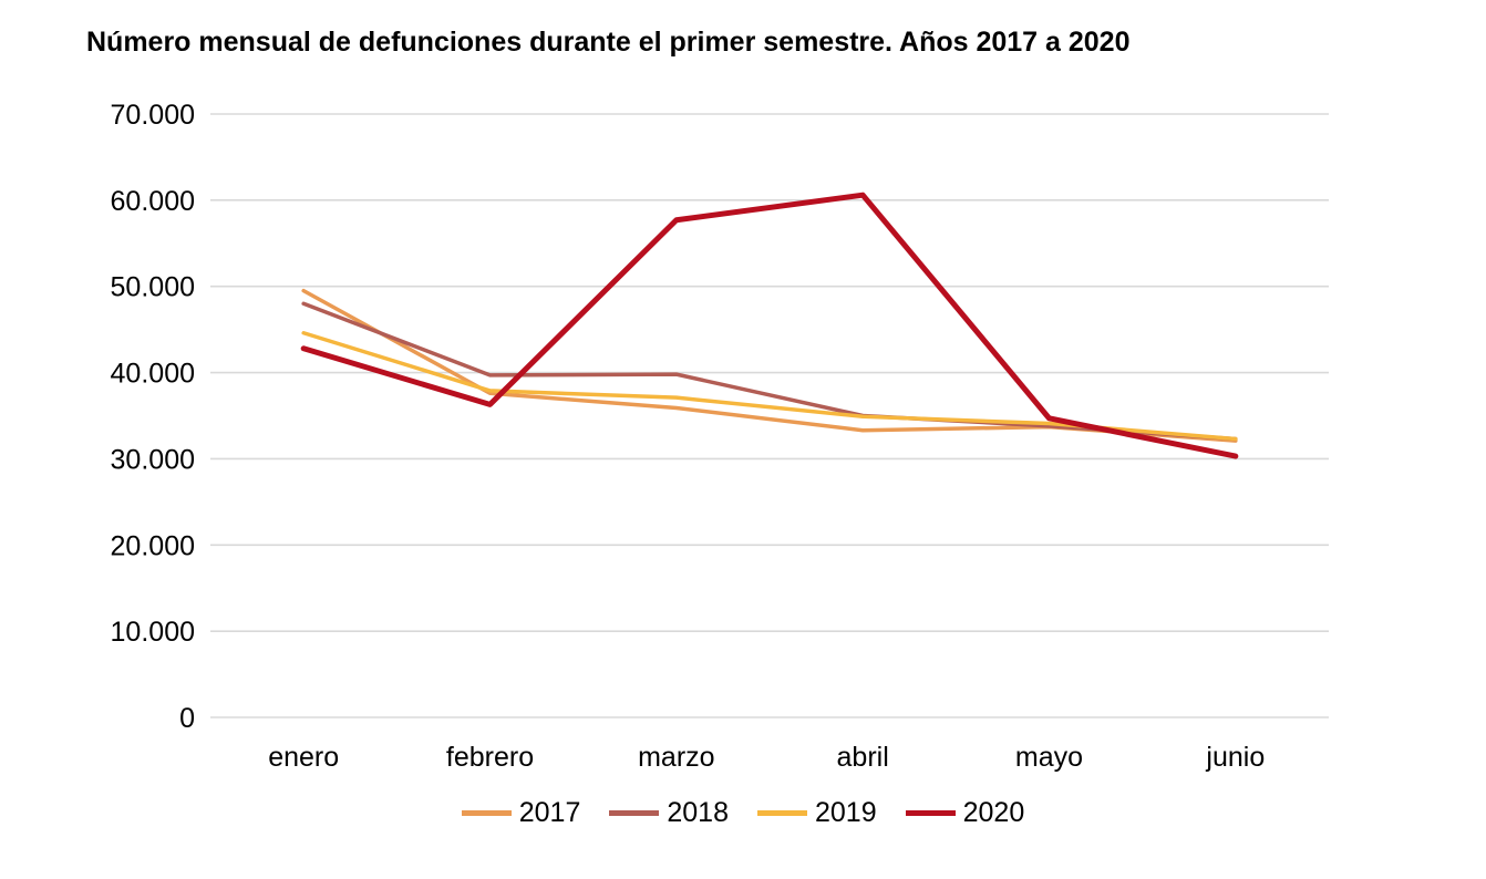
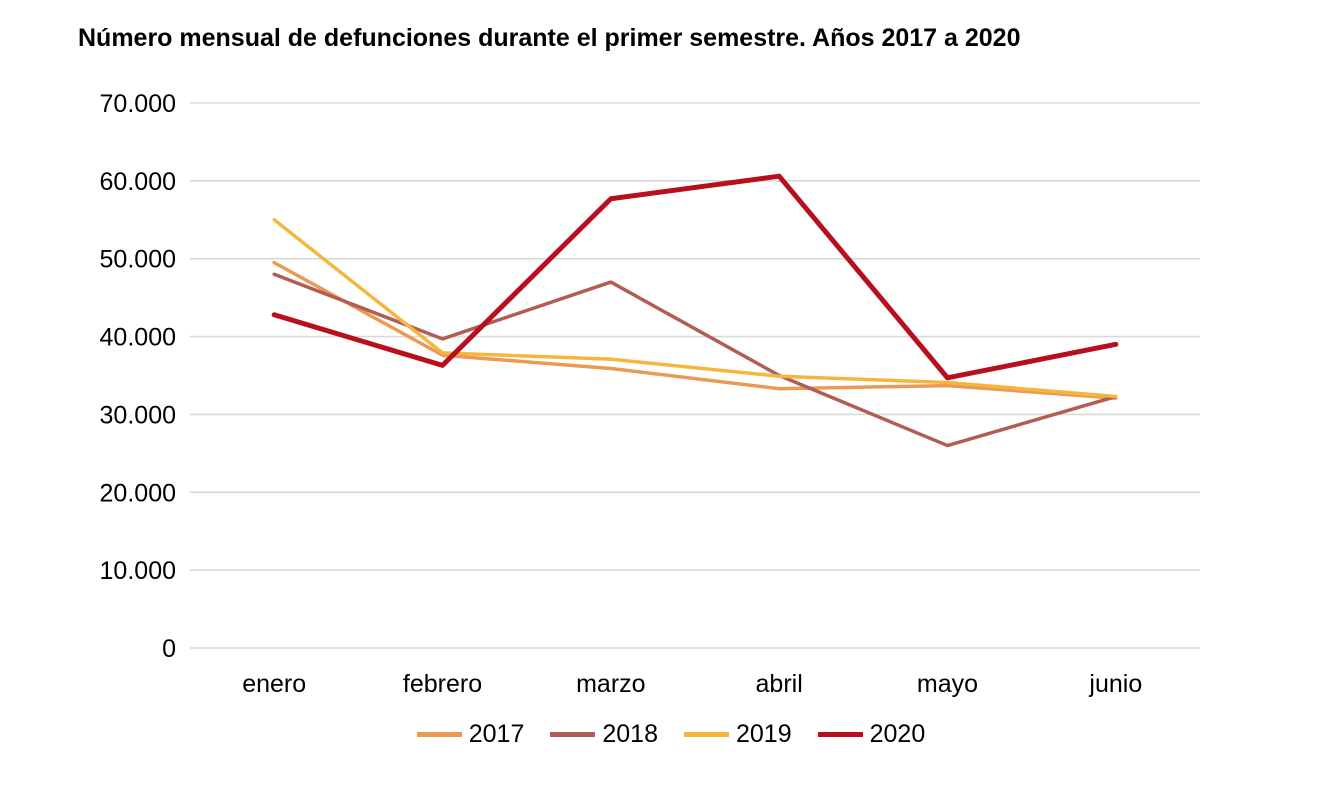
2019/enero: 45000 -> 55000
2018/marzo: 40000 -> 47000
2018/mayo: 34000 -> 26000
2020/junio: 30000 -> 39000
